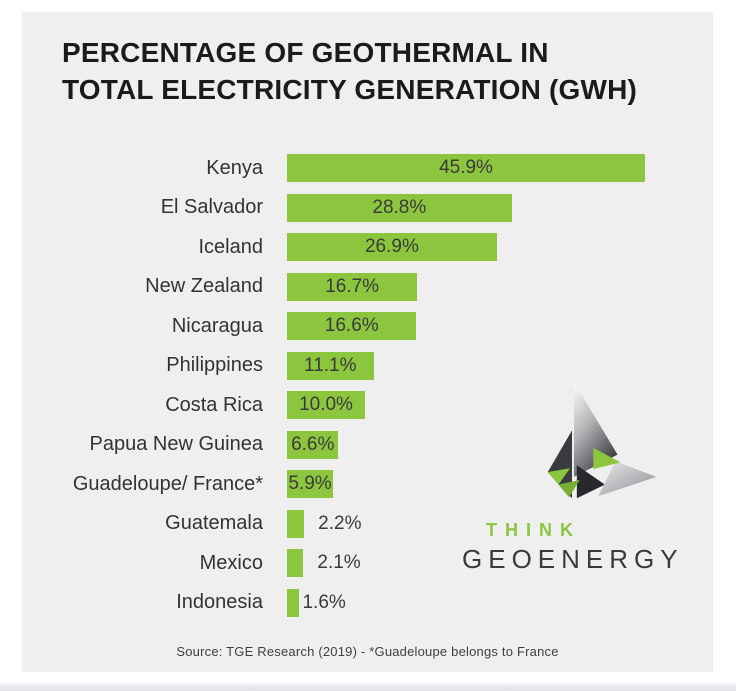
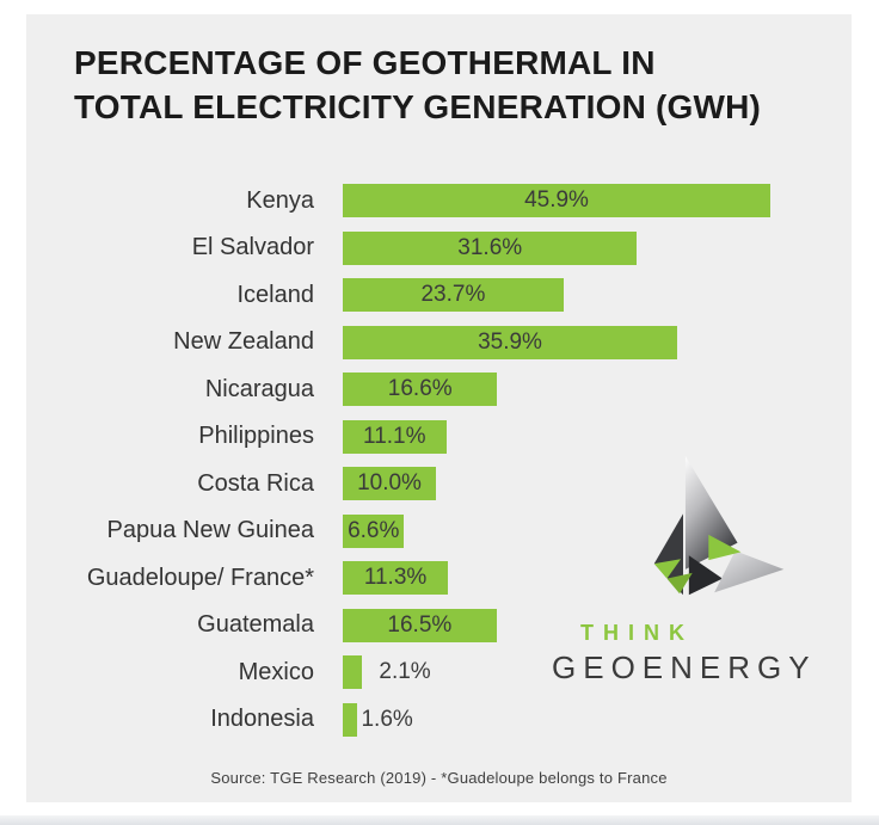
El Salvador: 28.8% -> 31.6%
Iceland: 26.9% -> 23.7%
New Zealand: 16.7% -> 35.9%
Guadeloupe/ France*: 5.9% -> 11.3%
Guatemala: 2.2% -> 16.5%
